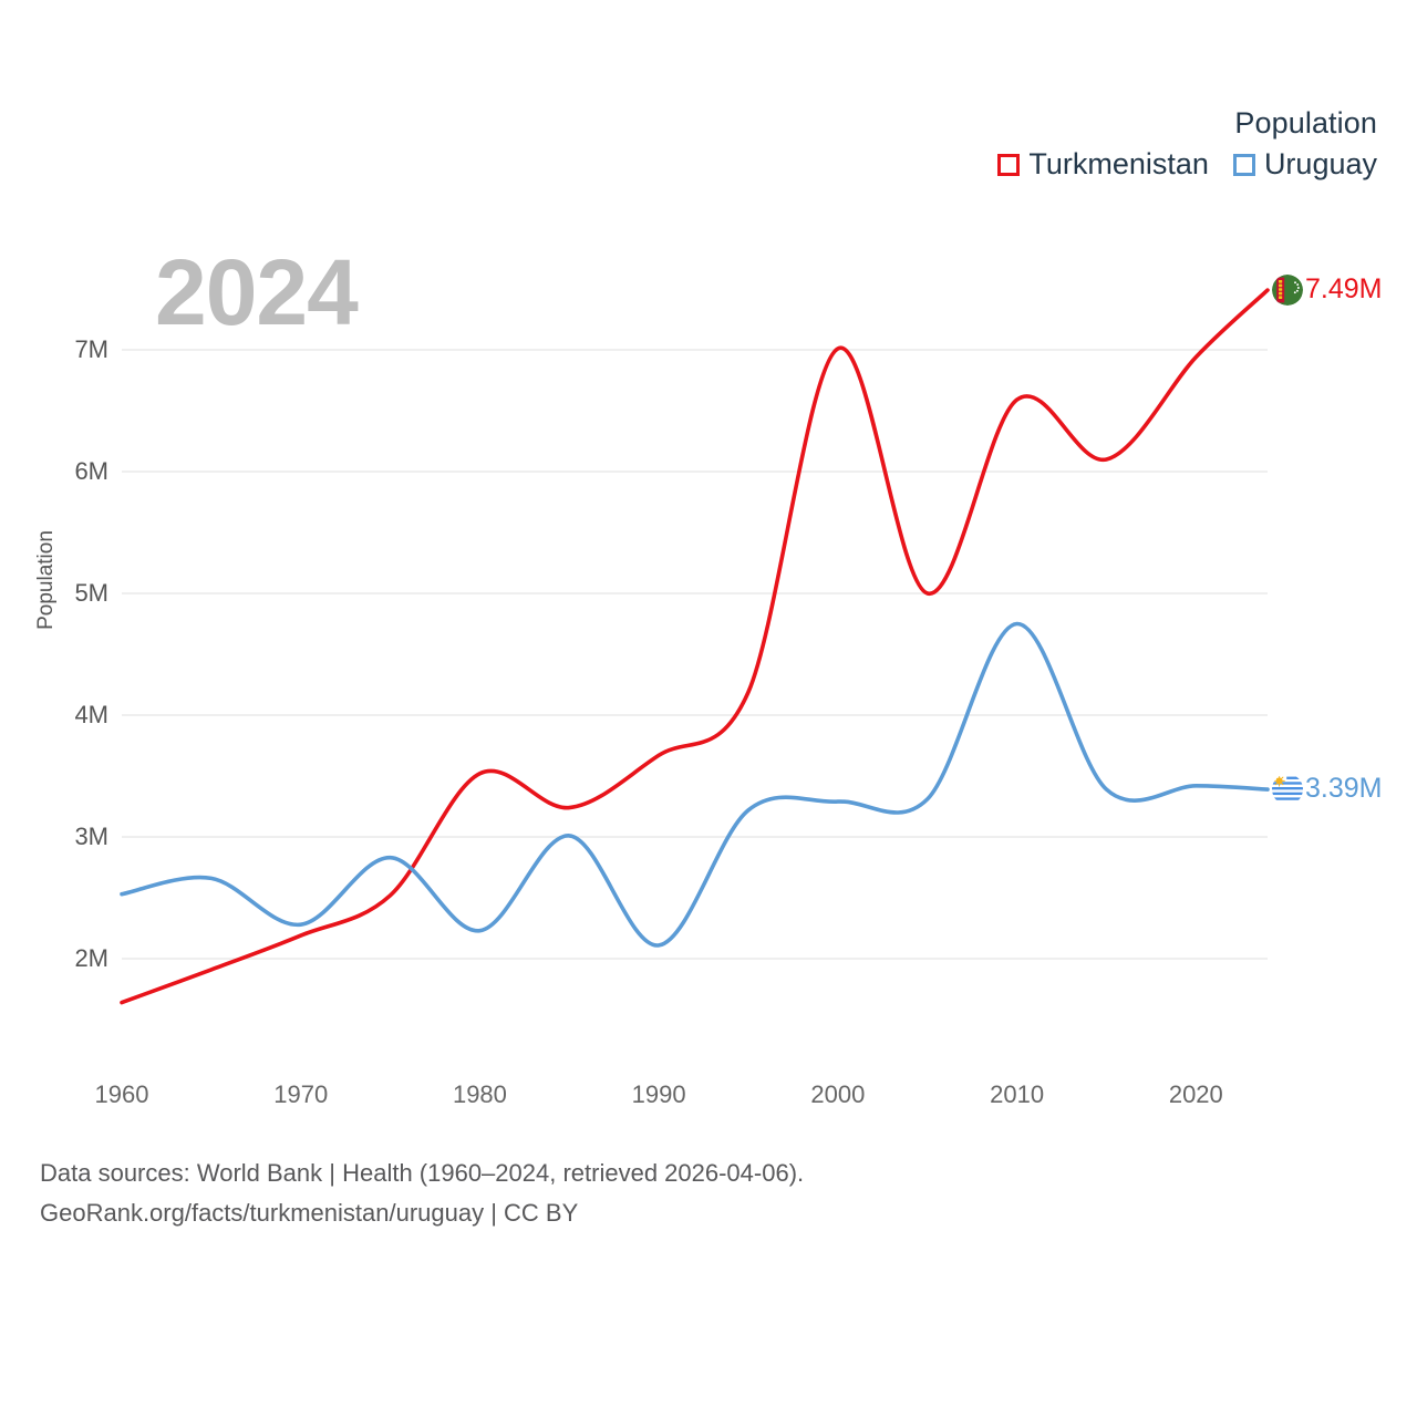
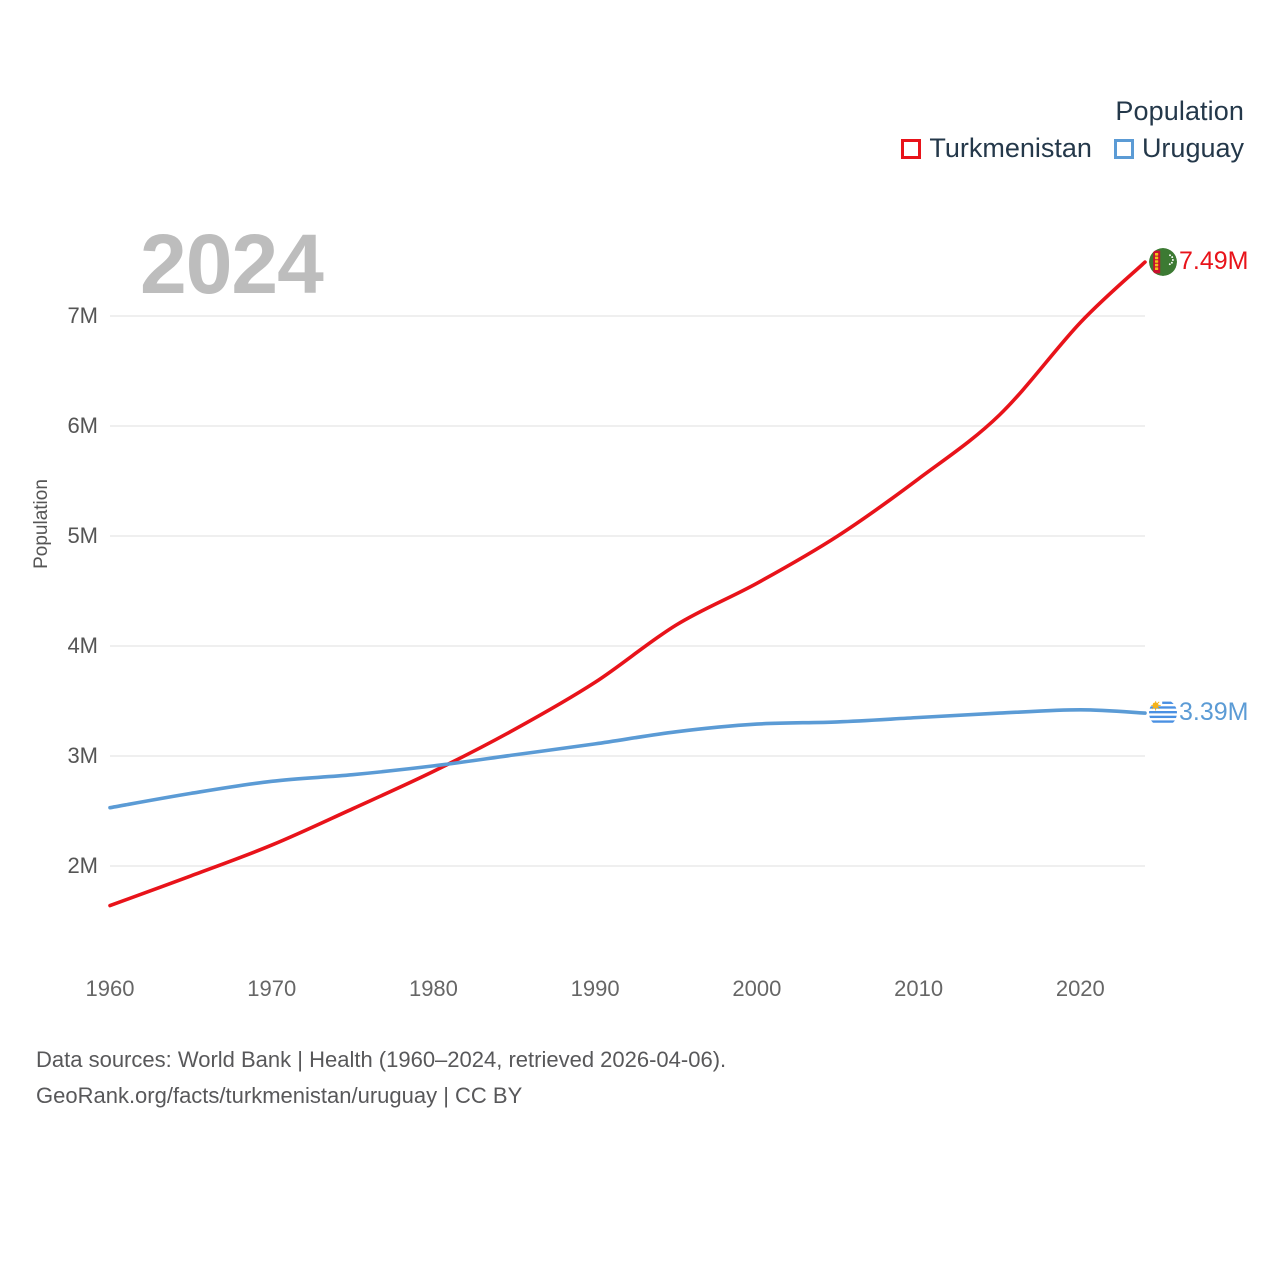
Uruguay/1970: 2.28M -> 2.77M
Turkmenistan/1980: 3.52M -> 2.86M
Uruguay/1980: 2.23M -> 2.91M
Uruguay/1990: 2.11M -> 3.11M
Turkmenistan/2000: 7.01M -> 4.57M
Turkmenistan/2010: 6.59M -> 5.52M
Uruguay/2010: 4.75M -> 3.35M
